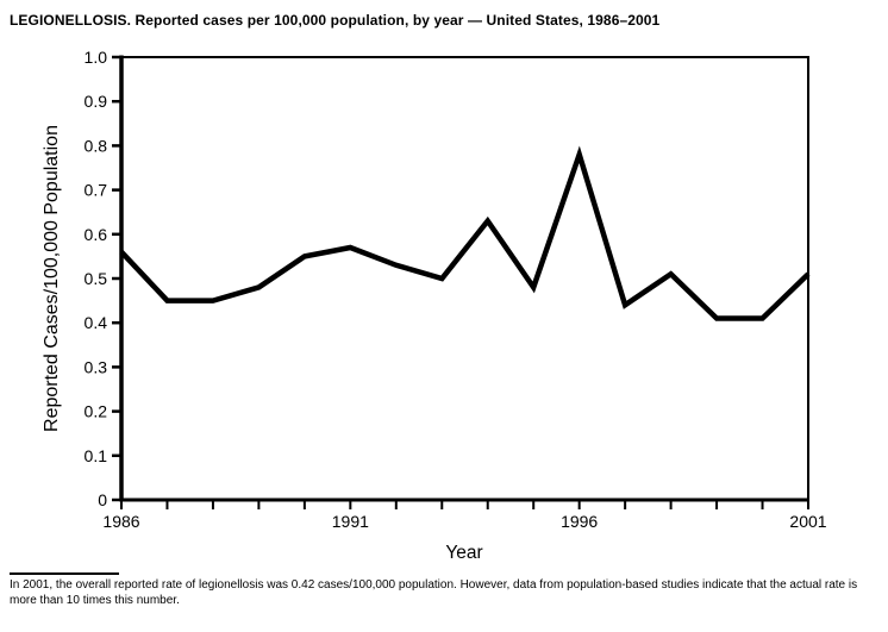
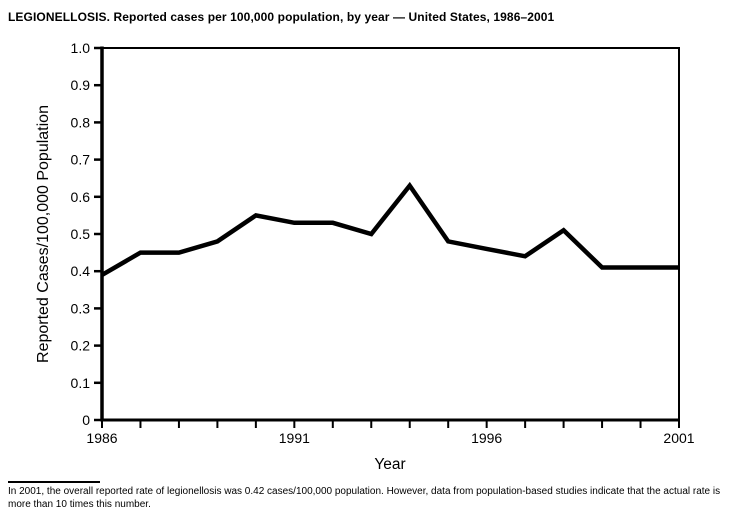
1986: 0.56 -> 0.39
1991: 0.57 -> 0.53
1996: 0.78 -> 0.46
2001: 0.51 -> 0.41
